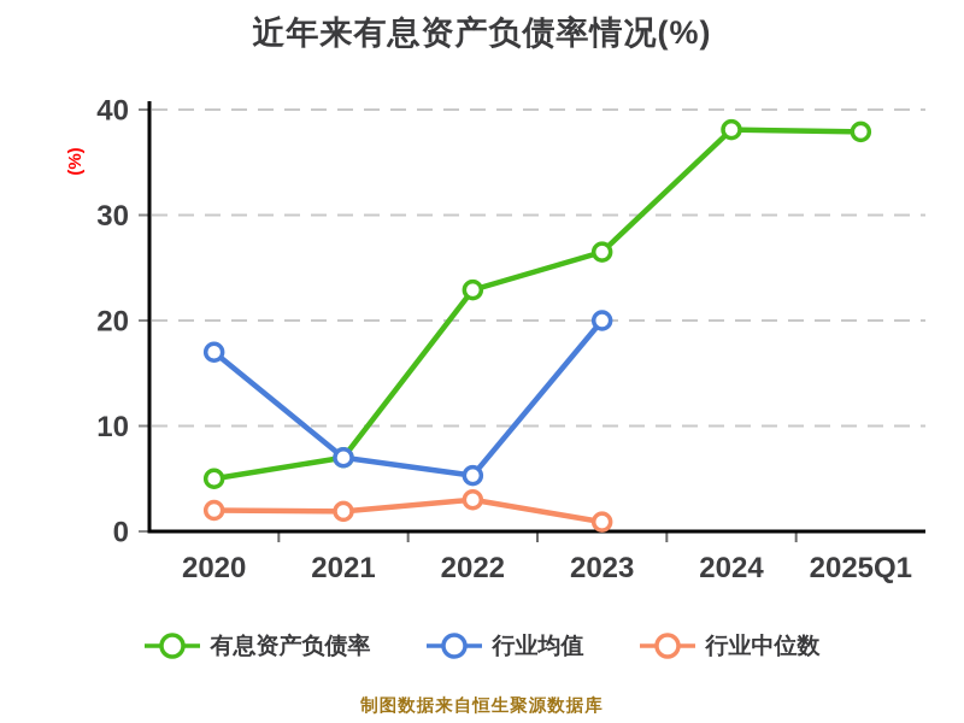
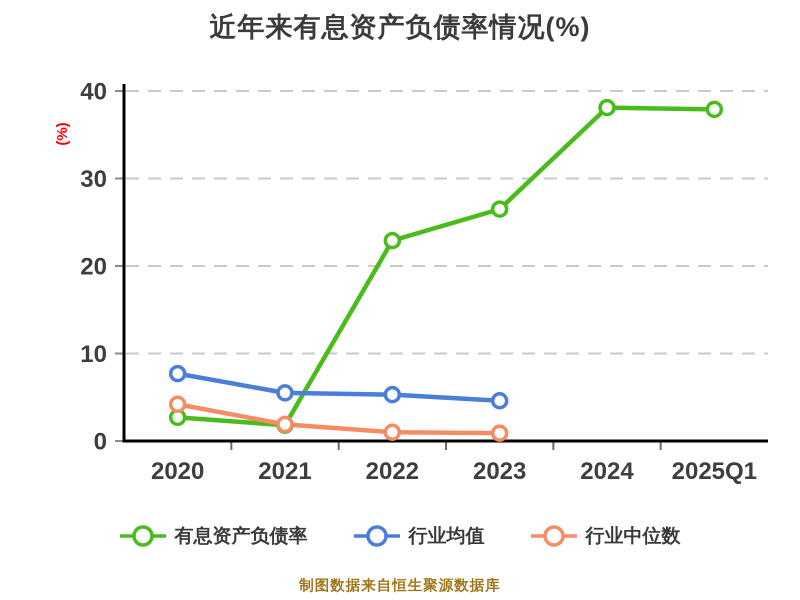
有息资产负债率/2020: 5 -> 3
行业均值/2020: 17 -> 8
行业中位数/2020: 2 -> 4
有息资产负债率/2021: 7 -> 2
行业均值/2021: 7 -> 6
行业中位数/2022: 3 -> 1
行业均值/2023: 20 -> 5
